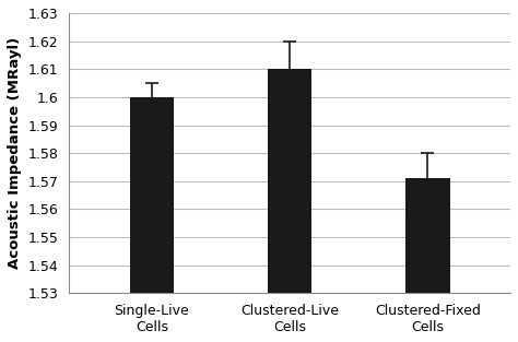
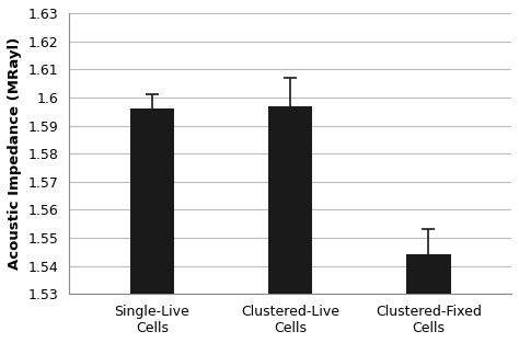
Single-Live Cells: 1.600 -> 1.596
Clustered-Live Cells: 1.610 -> 1.597
Clustered-Fixed Cells: 1.571 -> 1.544
